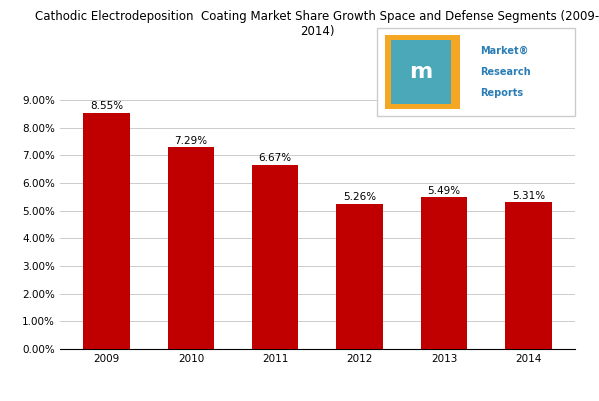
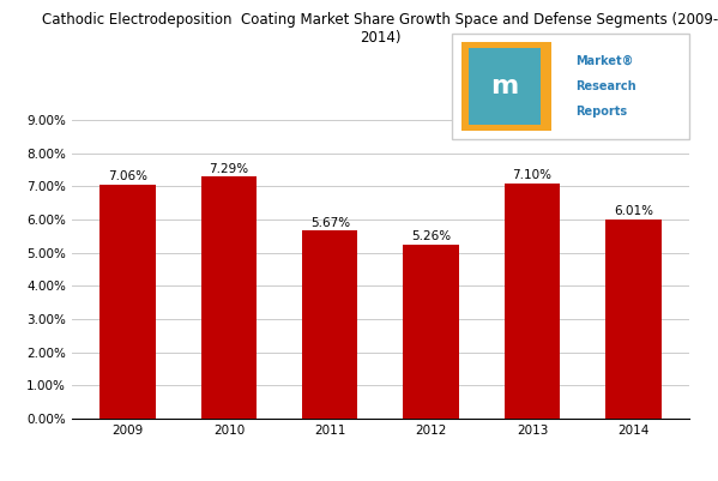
2009: 8.55% -> 7.06%
2011: 6.67% -> 5.67%
2013: 5.49% -> 7.10%
2014: 5.31% -> 6.01%
